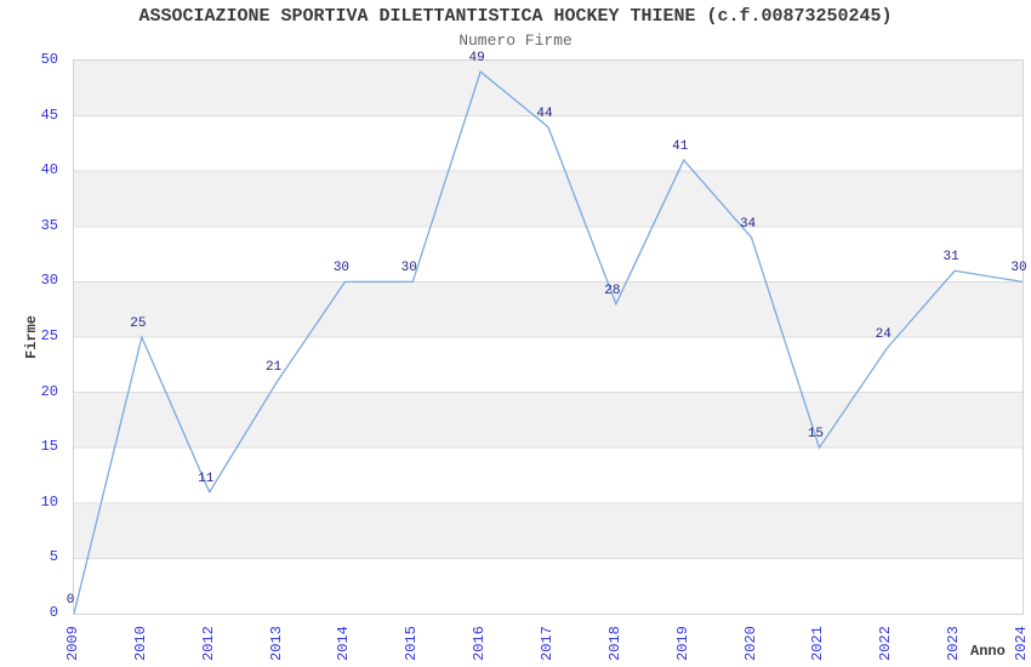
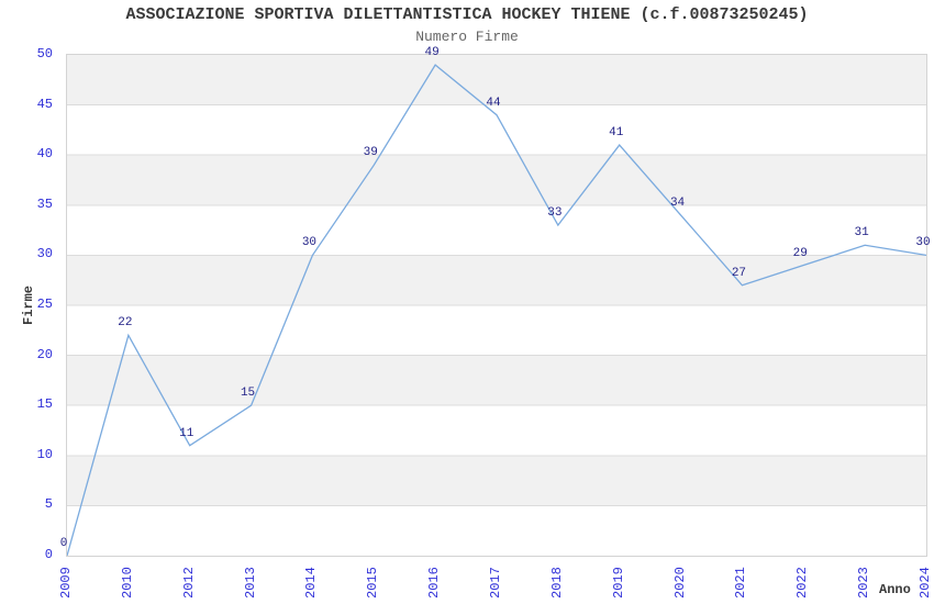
2010: 25 -> 22
2013: 21 -> 15
2015: 30 -> 39
2018: 28 -> 33
2021: 15 -> 27
2022: 24 -> 29
